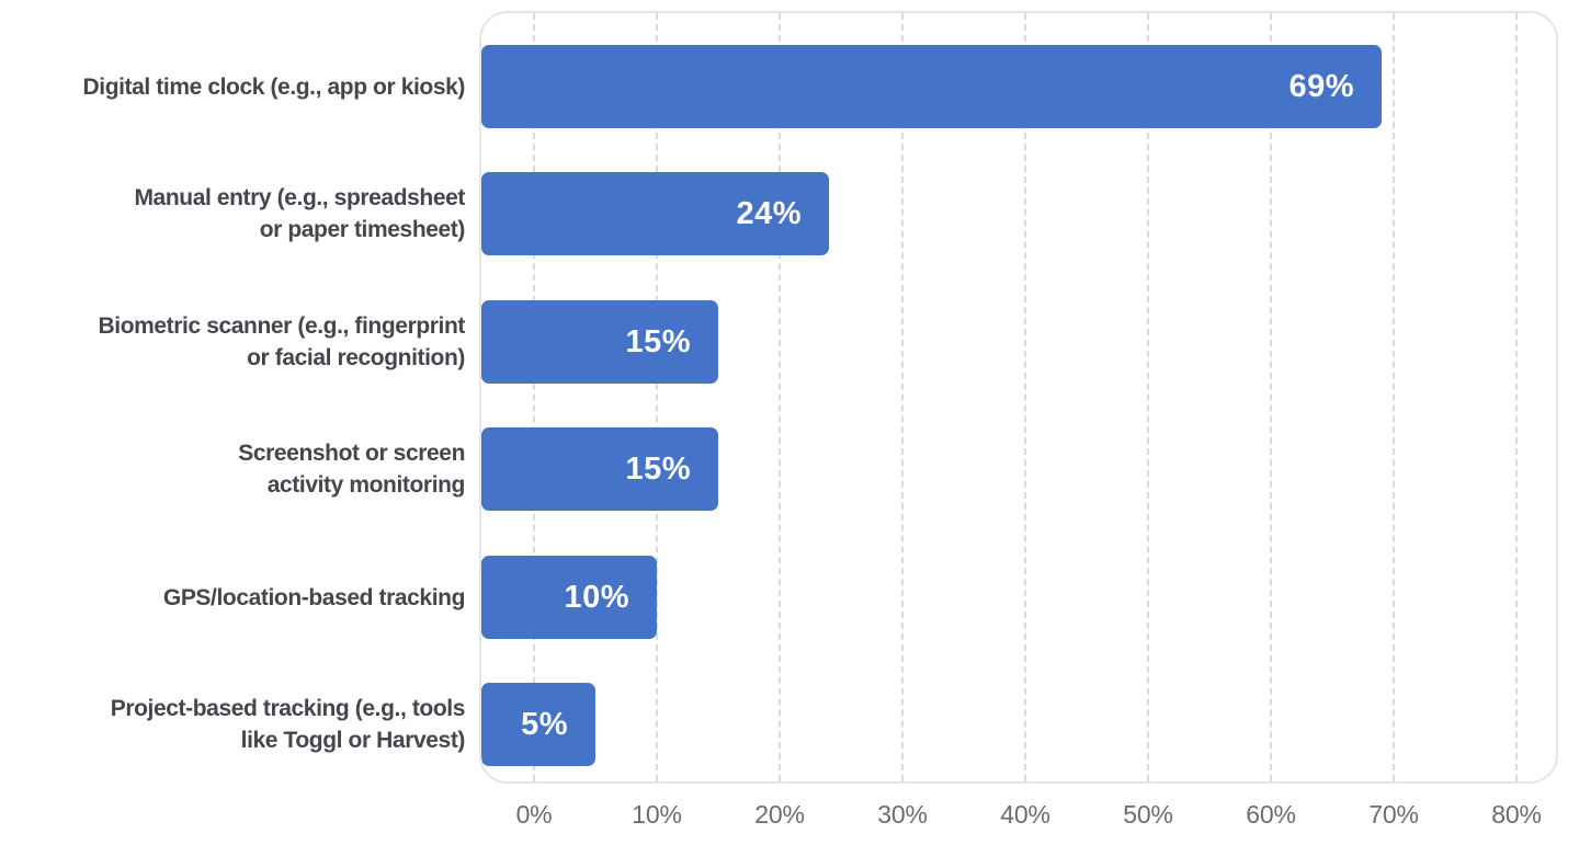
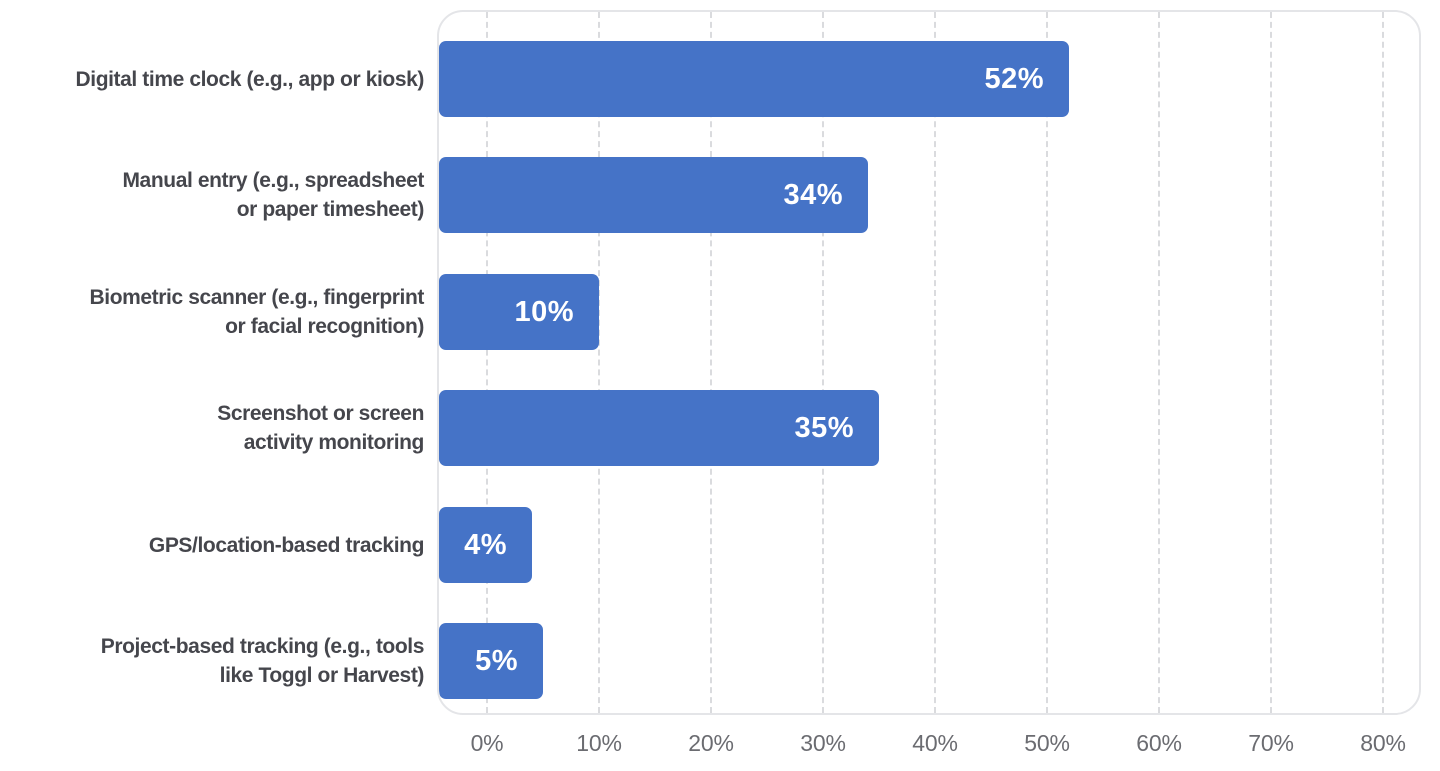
Digital time clock (e.g., app or kiosk): 69% -> 52%
Manual entry (e.g., spreadsheet or paper timesheet): 24% -> 34%
Biometric scanner (e.g., fingerprint or facial recognition): 15% -> 10%
Screenshot or screen activity monitoring: 15% -> 35%
GPS/location-based tracking: 10% -> 4%
